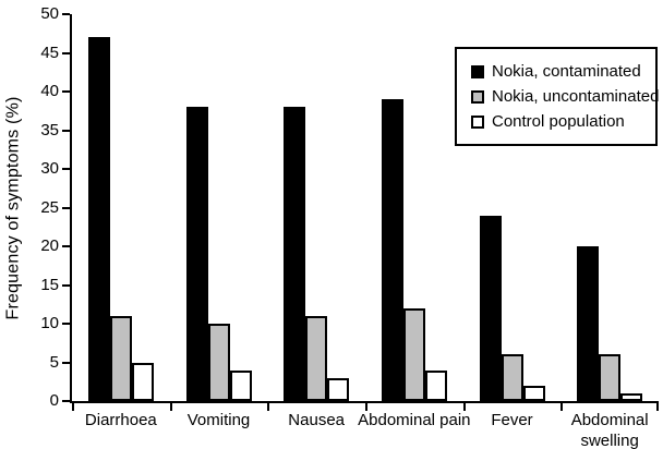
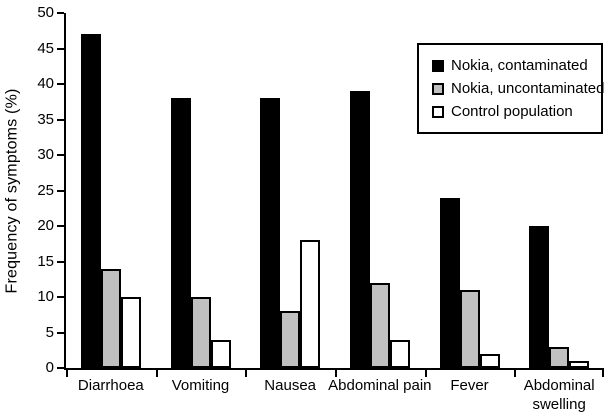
Nokia, uncontaminated/Diarrhoea: 11 -> 14
Control population/Diarrhoea: 5 -> 10
Nokia, uncontaminated/Nausea: 11 -> 8
Control population/Nausea: 3 -> 18
Nokia, uncontaminated/Fever: 6 -> 11
Nokia, uncontaminated/Abdominal swelling: 6 -> 3
